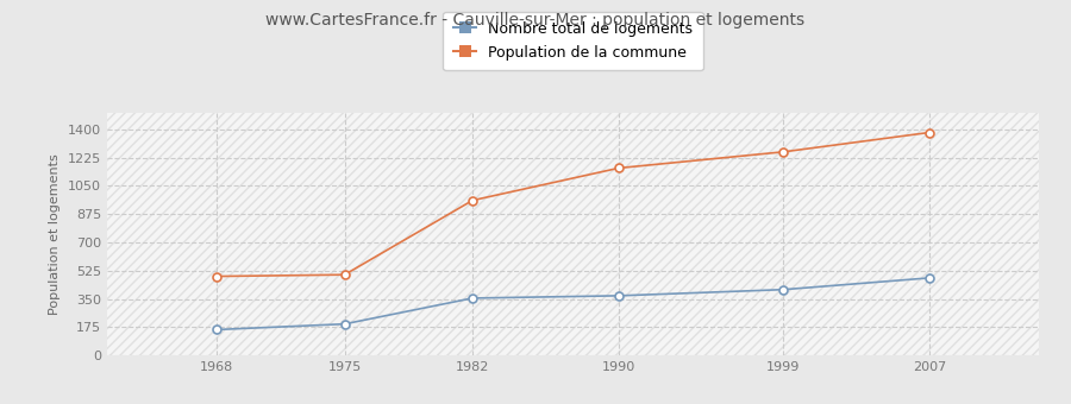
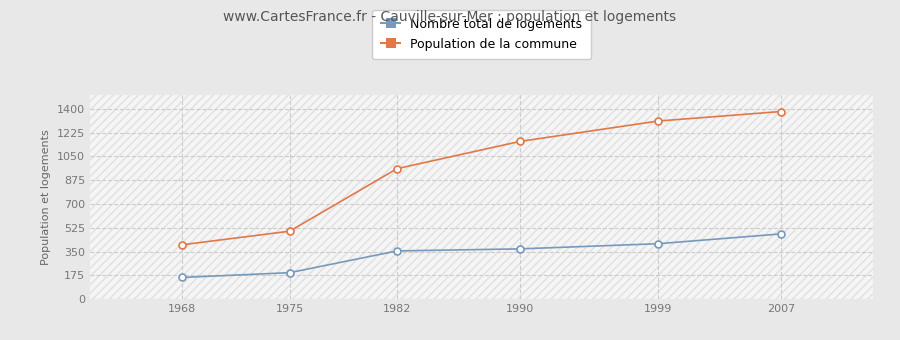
Population de la commune/1968: 490 -> 400
Population de la commune/1999: 1260 -> 1310
